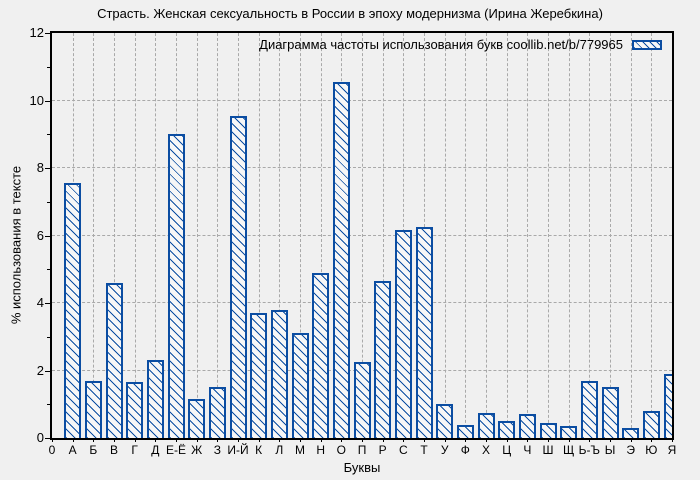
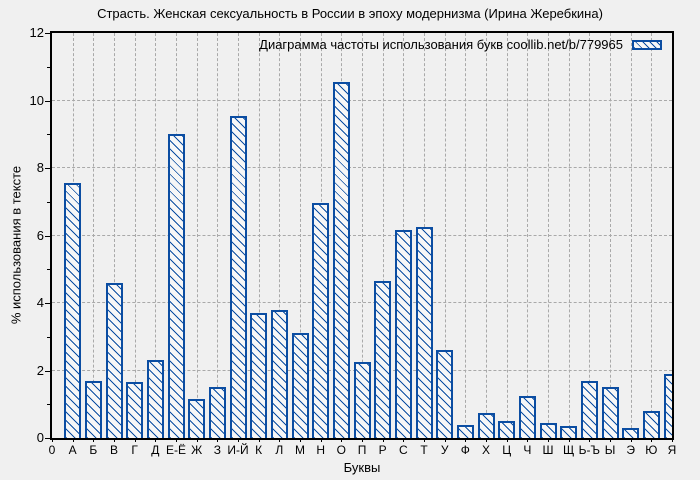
Н: 4.9 -> 7.0
У: 1.0 -> 2.6
Ч: 0.7 -> 1.2
